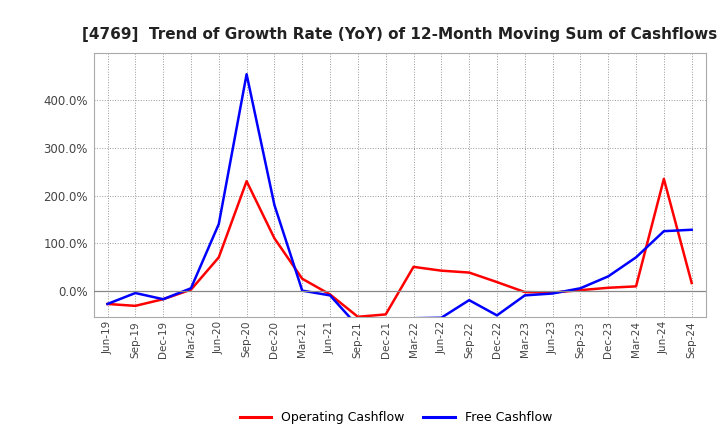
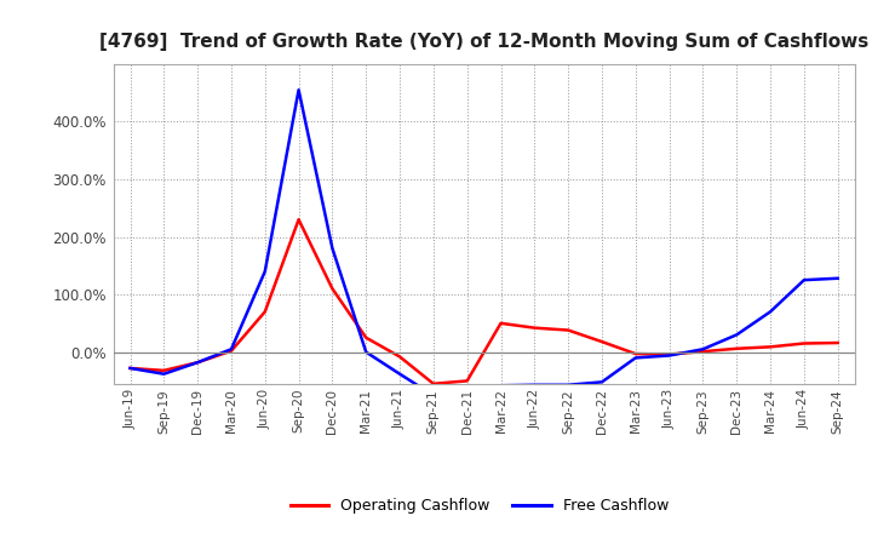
Free Cashflow/Sep-19: -5% -> -38%
Free Cashflow/Jun-21: -10% -> -38%
Free Cashflow/Sep-22: -20% -> -57%
Operating Cashflow/Jun-24: 235% -> 15%
